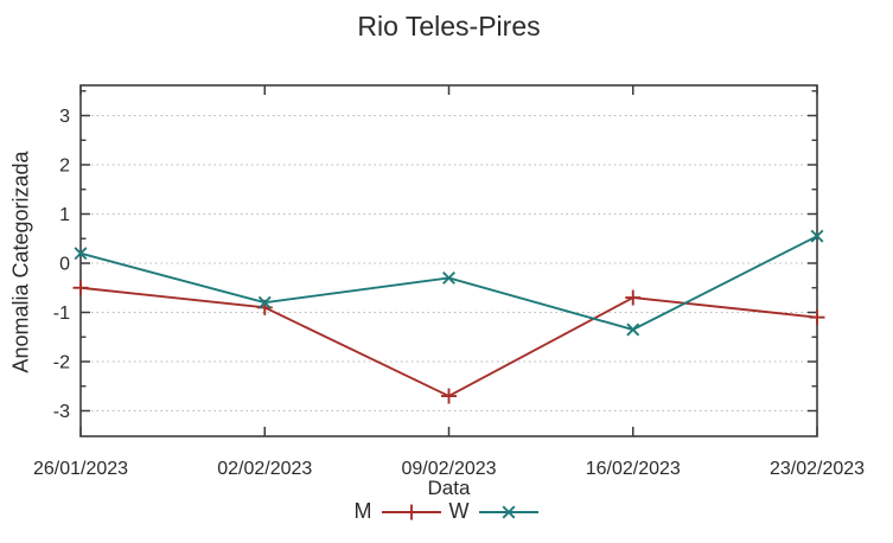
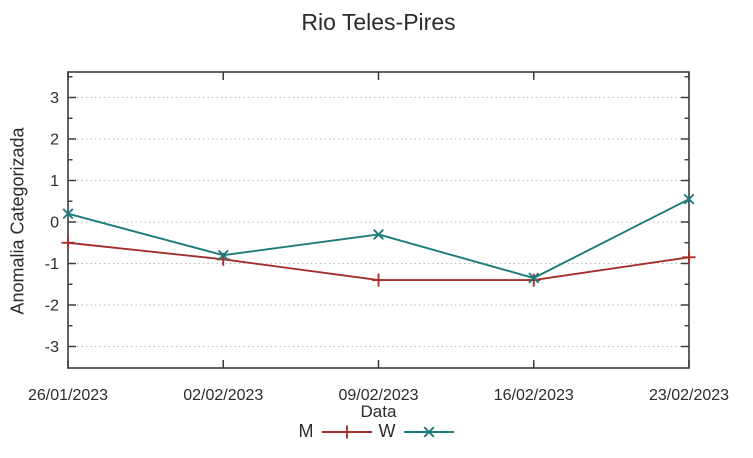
M/09/02/2023: -2.7 -> -1.4
M/16/02/2023: -0.7 -> -1.4
M/23/02/2023: -1.1 -> -0.8
